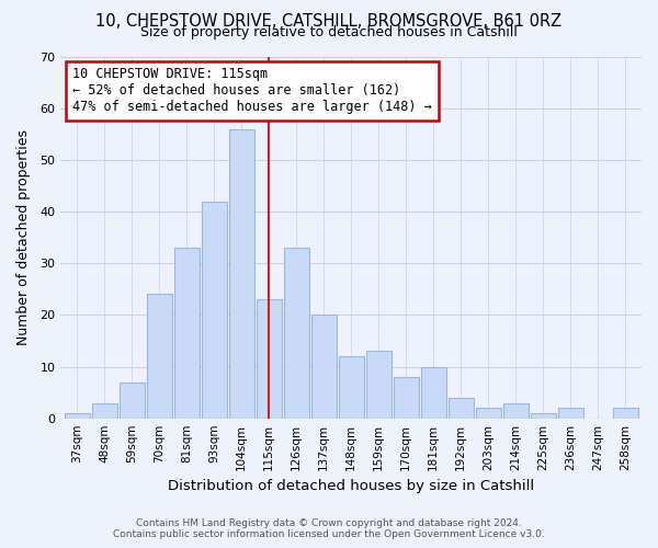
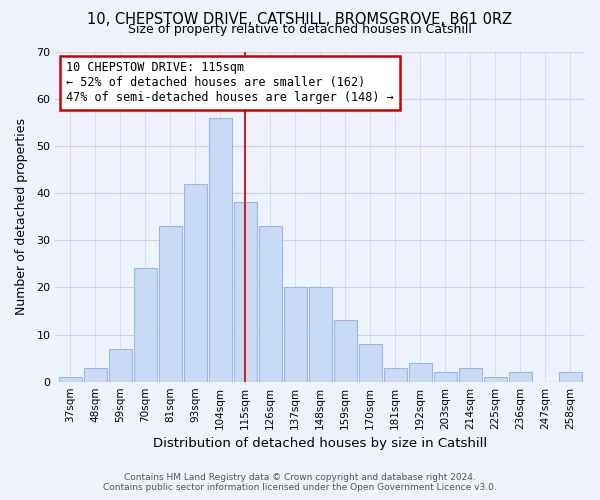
115sqm: 23 -> 38
148sqm: 12 -> 20
181sqm: 10 -> 3
